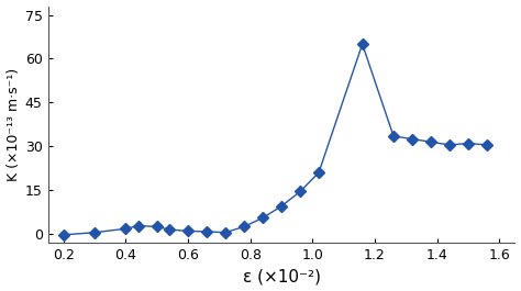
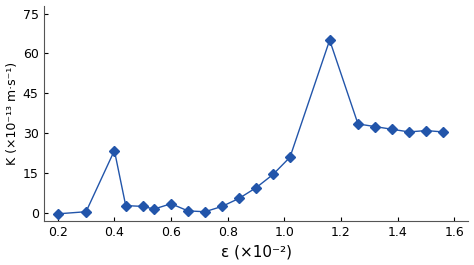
0.4: 1.8 -> 23.5
0.6: 1.0 -> 3.5
